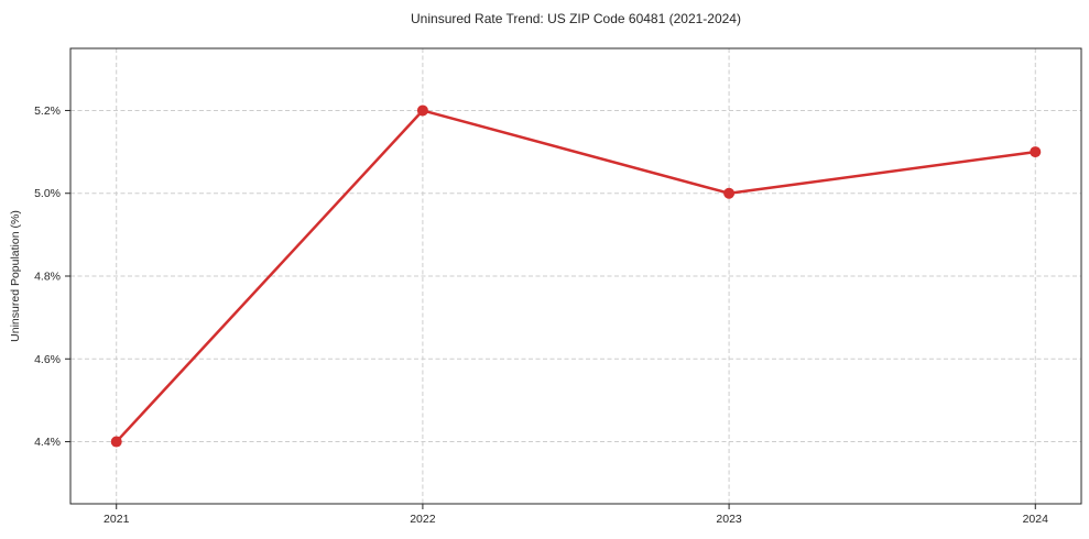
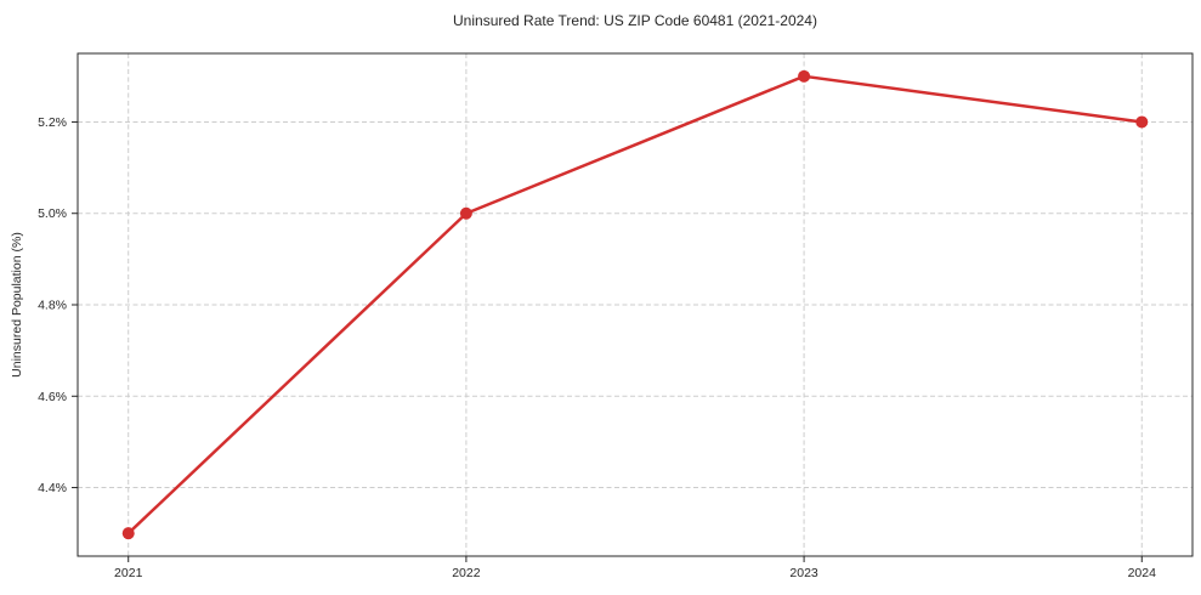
2021: 4.4% -> 4.3%
2022: 5.2% -> 5.0%
2023: 5.0% -> 5.3%
2024: 5.1% -> 5.2%
